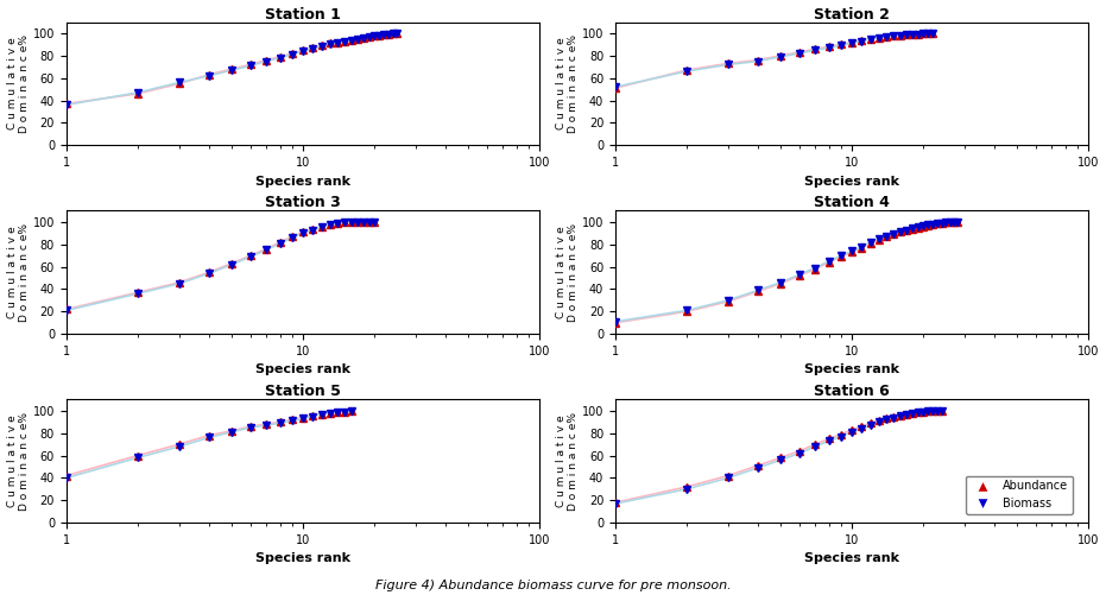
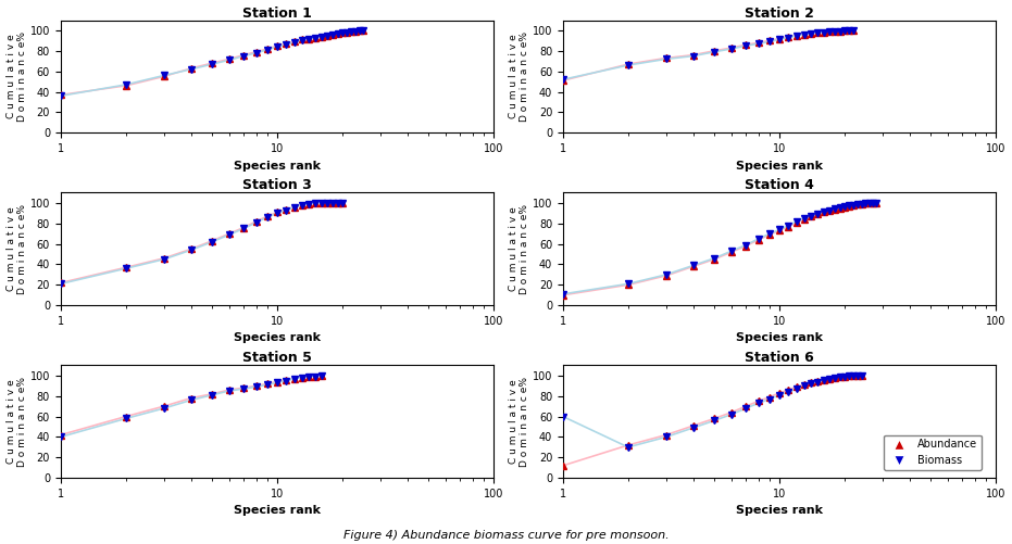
Station 6/Abundance/1: 18 -> 12
Station 6/Biomass/1: 17 -> 60
